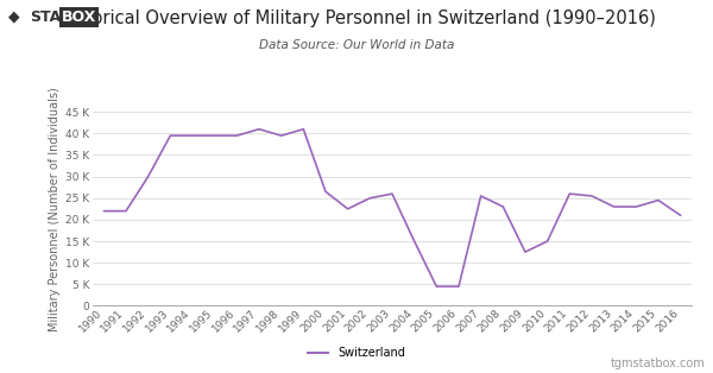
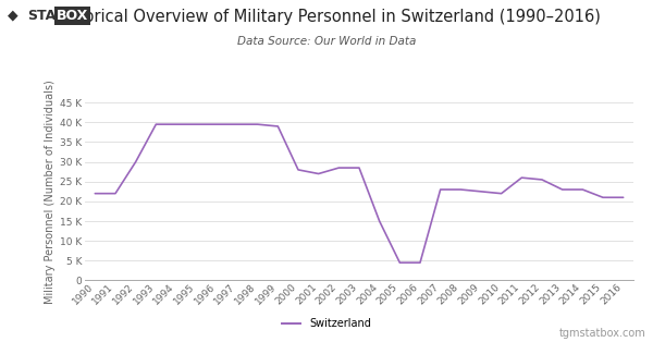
1997: 41.0 K -> 39.5 K
1999: 41.0 K -> 39.0 K
2000: 26.5 K -> 28.0 K
2001: 22.5 K -> 27.0 K
2002: 25.0 K -> 28.5 K
2003: 26.0 K -> 28.5 K
2007: 25.5 K -> 23.0 K
2009: 12.5 K -> 22.5 K
2010: 15.0 K -> 22.0 K
2015: 24.5 K -> 21.0 K
